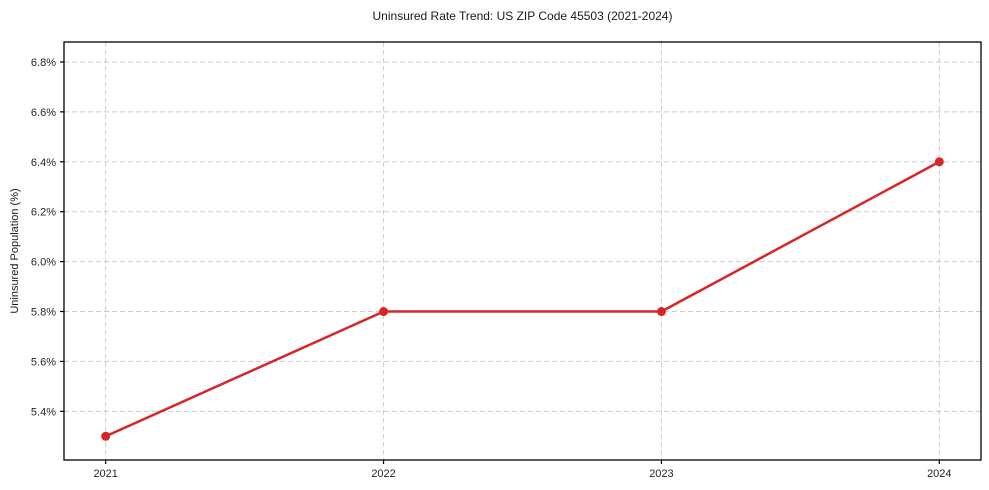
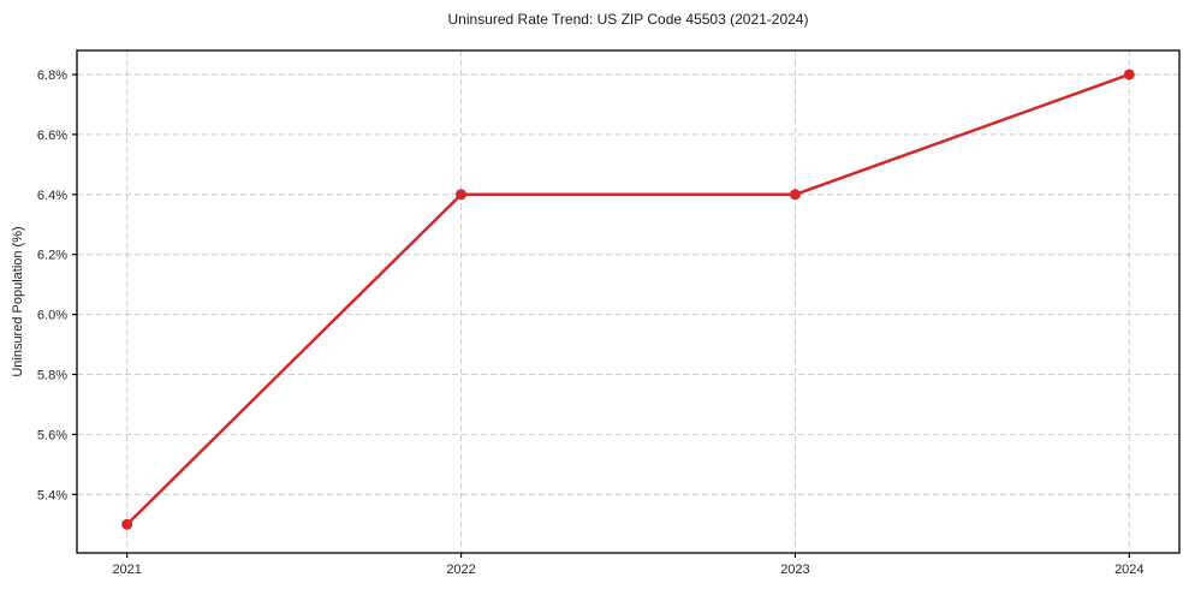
2022: 5.8% -> 6.4%
2023: 5.8% -> 6.4%
2024: 6.4% -> 6.8%
